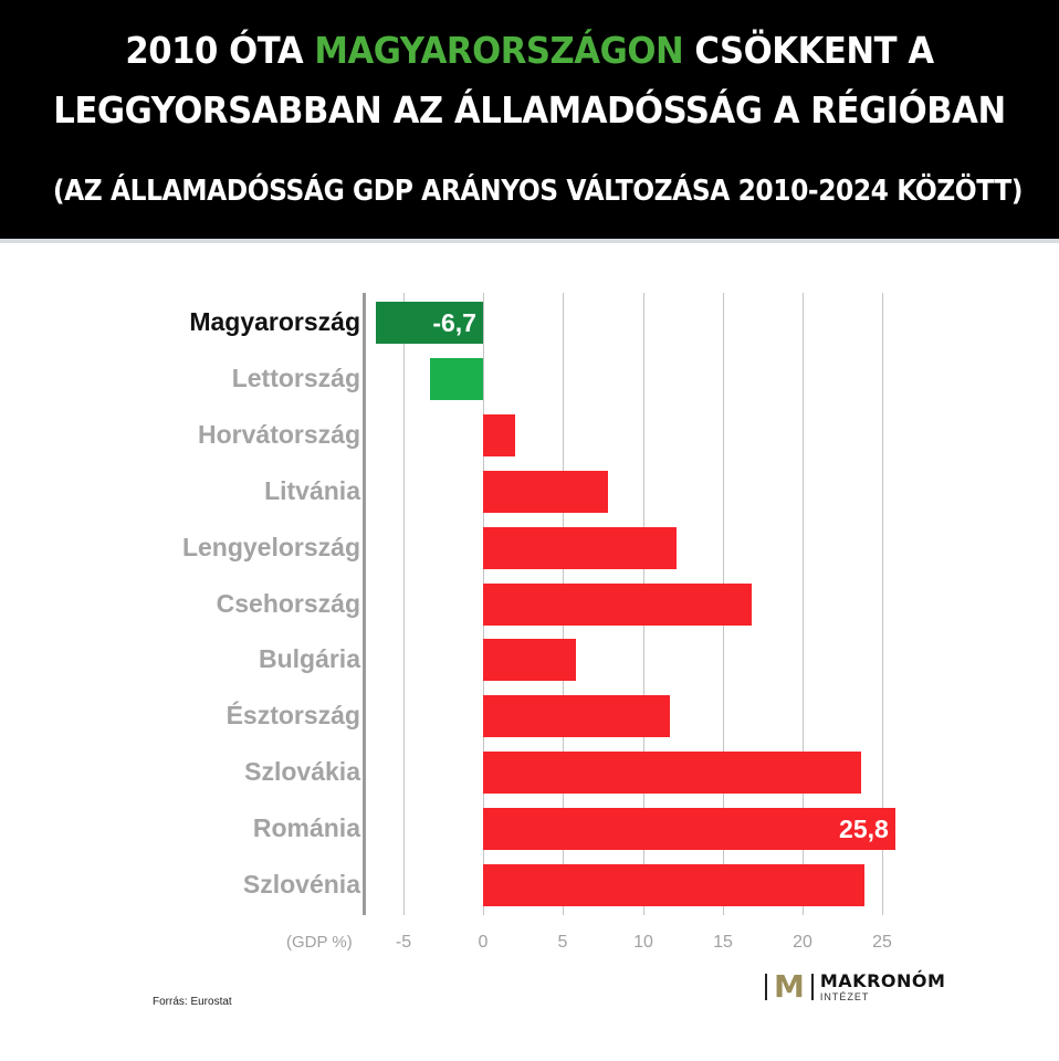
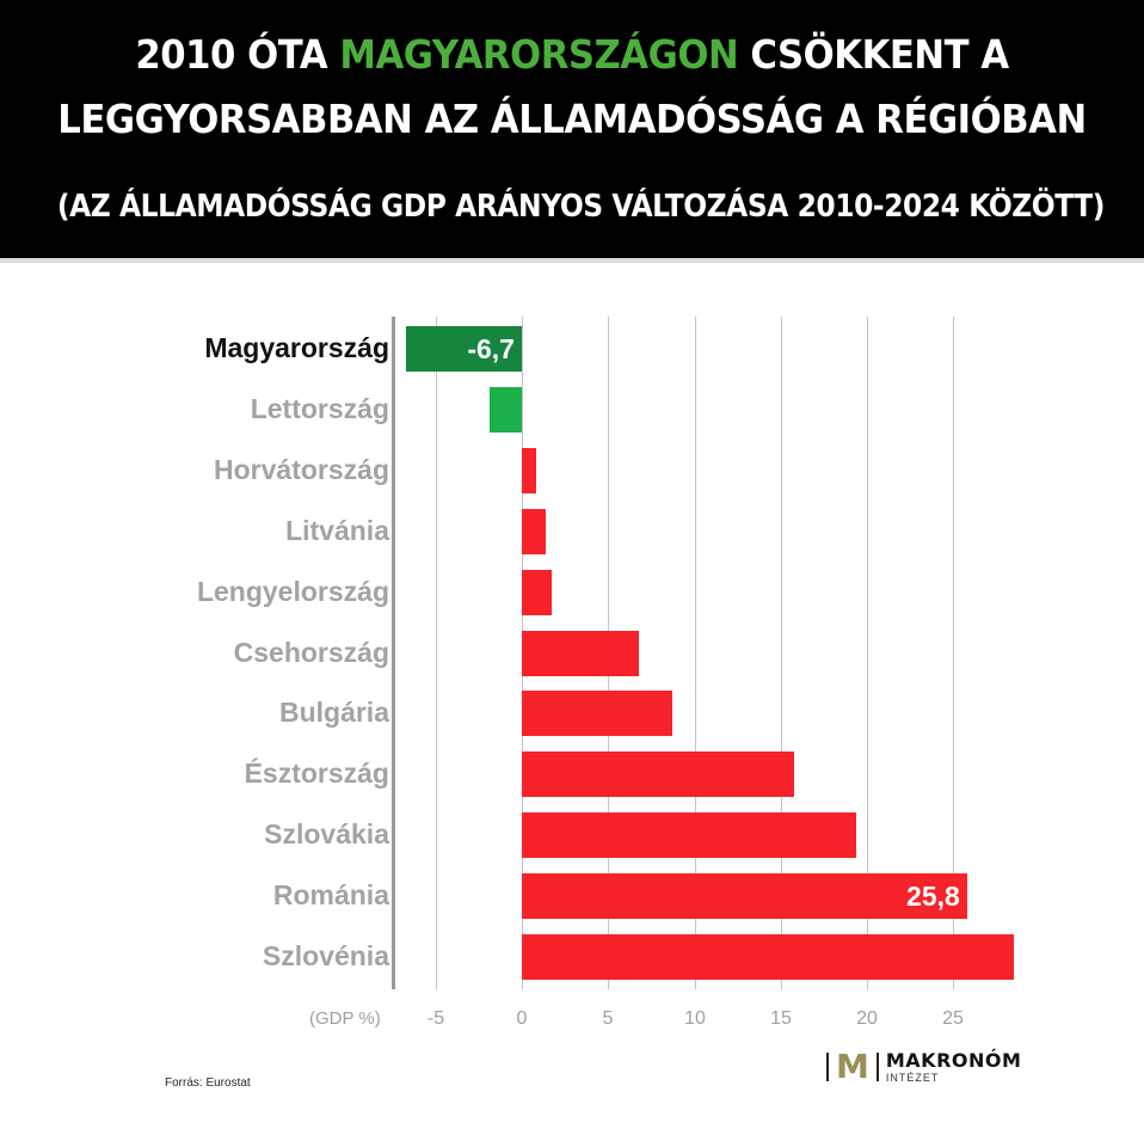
Lettország: -3.3 -> -1.9
Horvátország: 2.0 -> 0.8
Litvánia: 7.8 -> 1.4
Lengyelország: 12.1 -> 1.7
Csehország: 16.8 -> 6.8
Bulgária: 5.8 -> 8.7
Észtország: 11.7 -> 15.8
Szlovákia: 23.7 -> 19.4
Szlovénia: 23.9 -> 28.5
